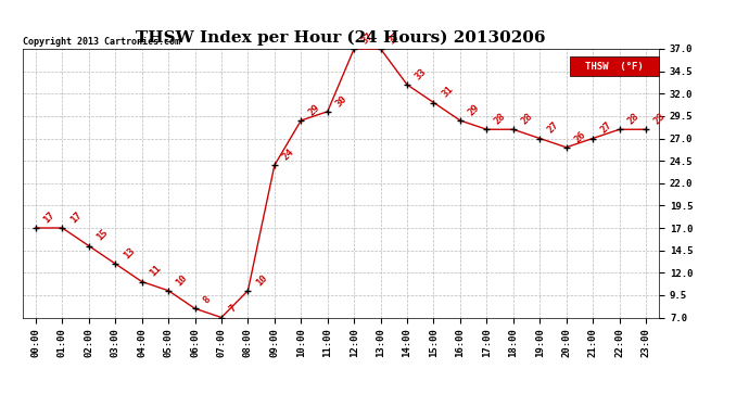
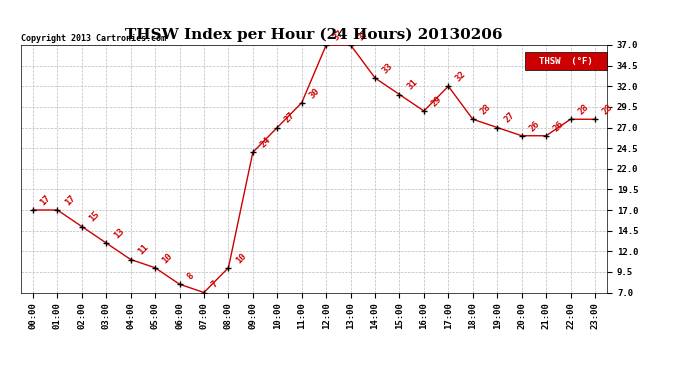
10:00: 29 -> 27
17:00: 28 -> 32
21:00: 27 -> 26
